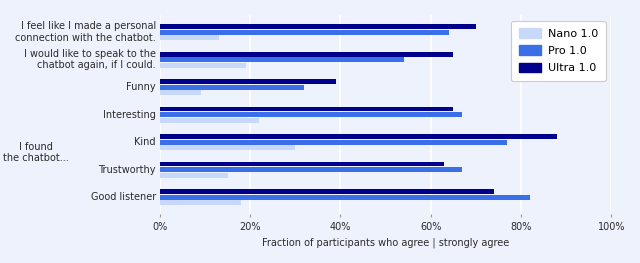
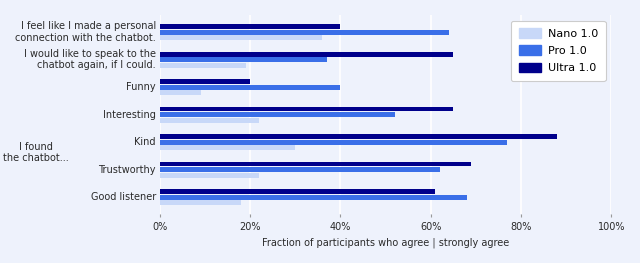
Ultra 1.0/I feel like I made a personal connection with the chatbot.: 70% -> 40%
Nano 1.0/I feel like I made a personal connection with the chatbot.: 13% -> 36%
Pro 1.0/I would like to speak to the chatbot again, if I could.: 54% -> 37%
Ultra 1.0/Funny: 39% -> 20%
Pro 1.0/Funny: 32% -> 40%
Pro 1.0/Interesting: 67% -> 52%
Ultra 1.0/Trustworthy: 63% -> 69%
Pro 1.0/Trustworthy: 67% -> 62%
Nano 1.0/Trustworthy: 15% -> 22%
Ultra 1.0/Good listener: 74% -> 61%
Pro 1.0/Good listener: 82% -> 68%
